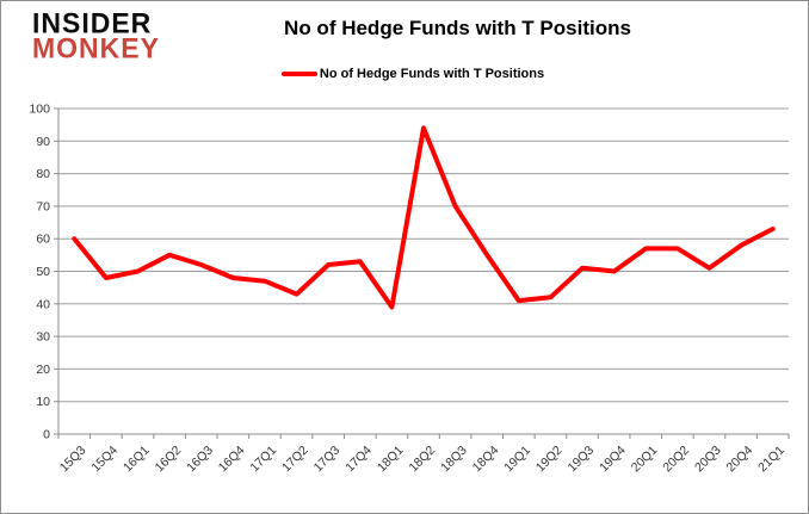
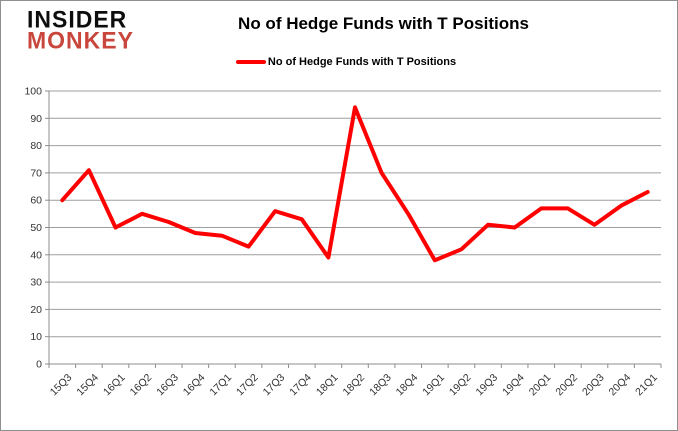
15Q4: 48 -> 71
17Q3: 52 -> 56
19Q1: 41 -> 38
